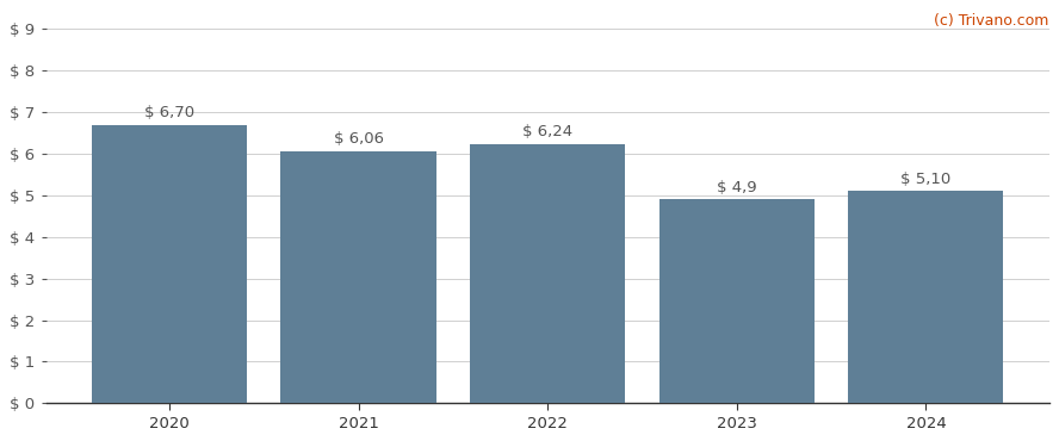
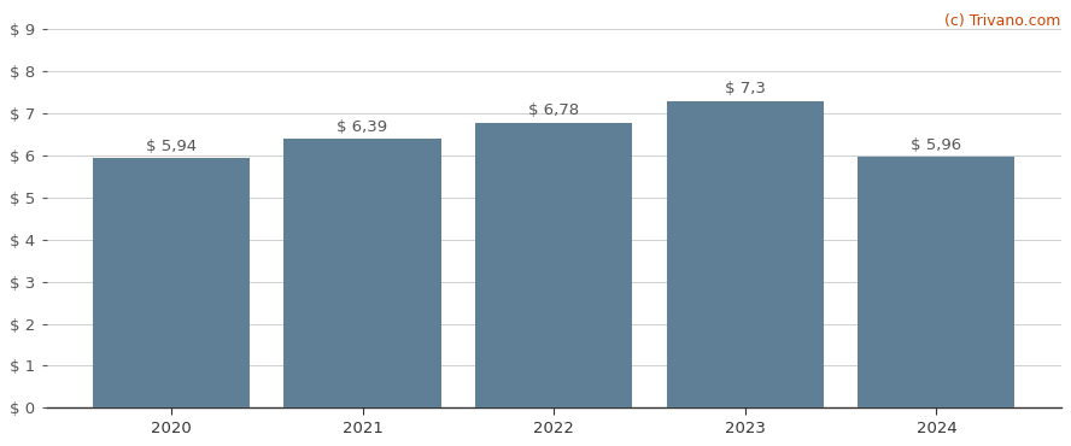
2020: 6,70 -> 5,94
2021: 6,06 -> 6,39
2022: 6,24 -> 6,78
2023: 4,9 -> 7,3
2024: 5,10 -> 5,96
